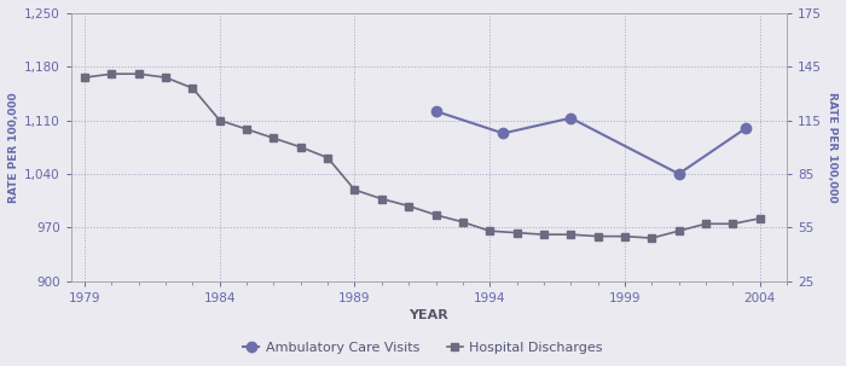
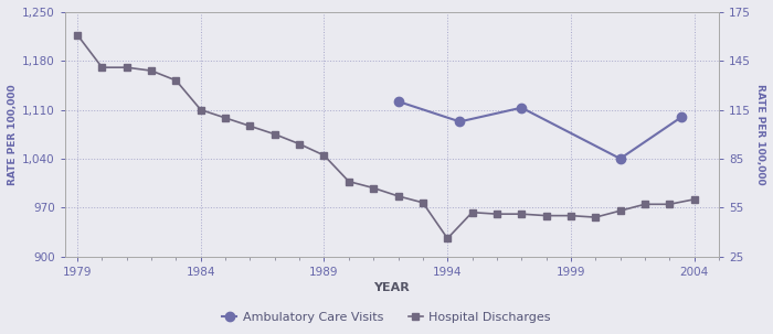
Hospital Discharges/1979: 139 -> 161
Hospital Discharges/1989: 76 -> 87
Hospital Discharges/1994: 53 -> 36
